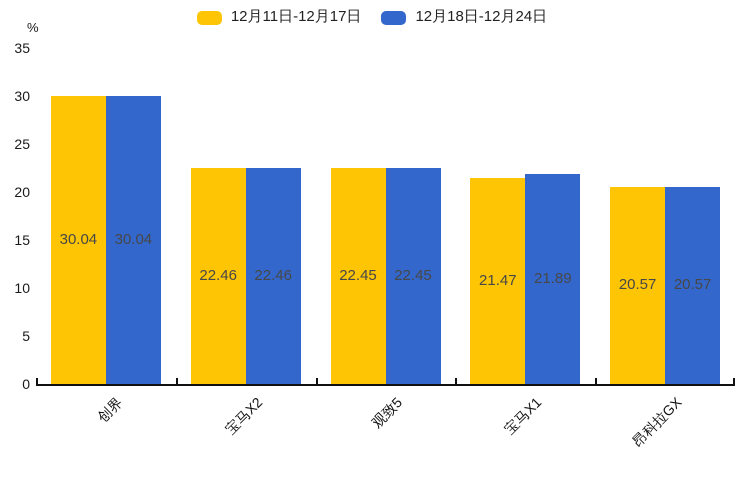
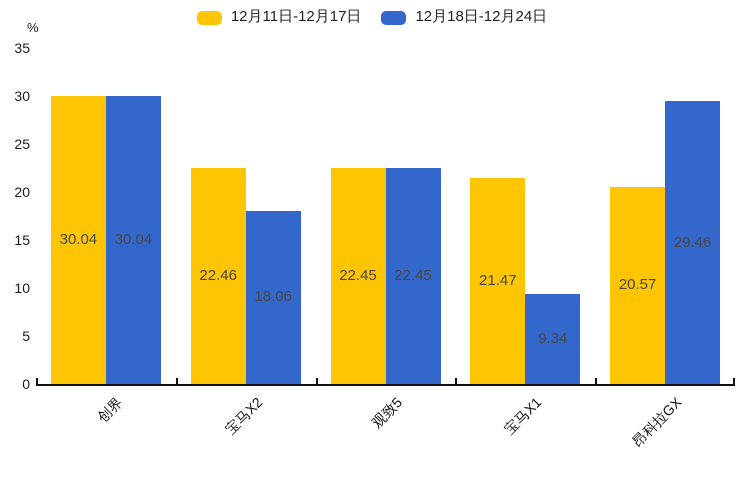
12月18日-12月24日/宝马X2: 22.46 -> 18.06
12月18日-12月24日/宝马X1: 21.89 -> 9.34
12月18日-12月24日/昂科拉GX: 20.57 -> 29.46
